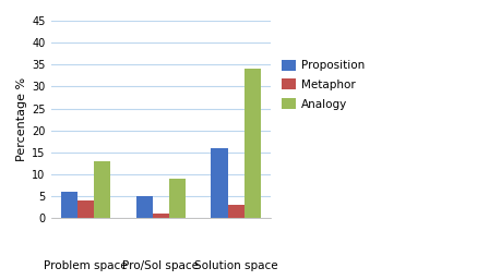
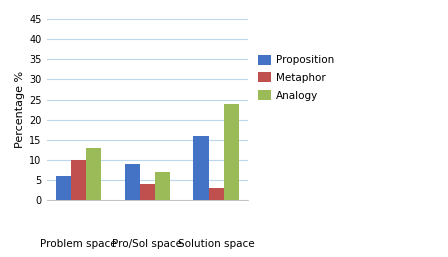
Metaphor/Problem space: 4 -> 10
Proposition/Pro/Sol space: 5 -> 9
Metaphor/Pro/Sol space: 1 -> 4
Analogy/Pro/Sol space: 9 -> 7
Analogy/Solution space: 34 -> 24
